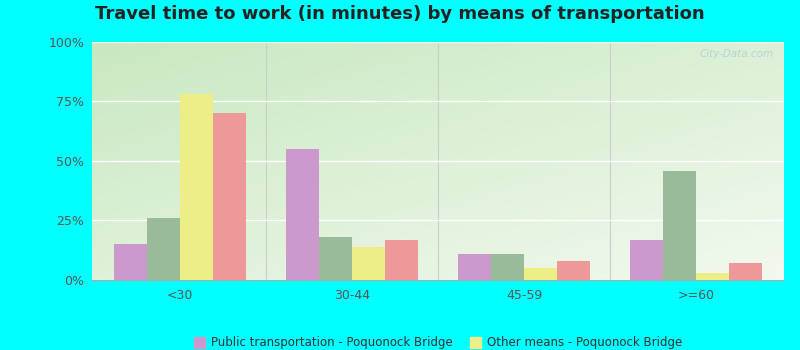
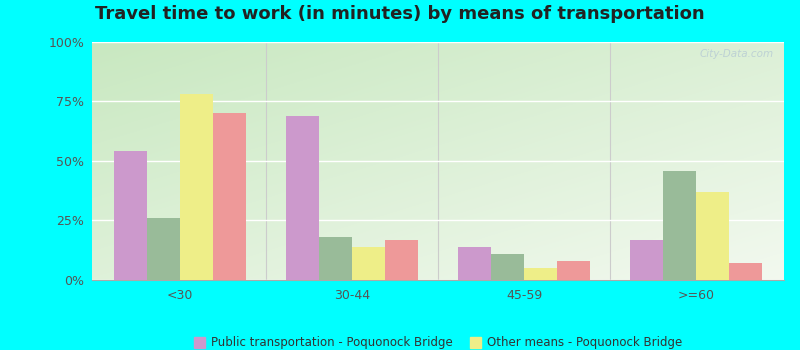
Public transportation - Poquonock Bridge/<30: 15% -> 54%
Public transportation - Poquonock Bridge/30-44: 55% -> 69%
Public transportation - Poquonock Bridge/45-59: 11% -> 14%
Other means - Poquonock Bridge/>=60: 3% -> 37%
